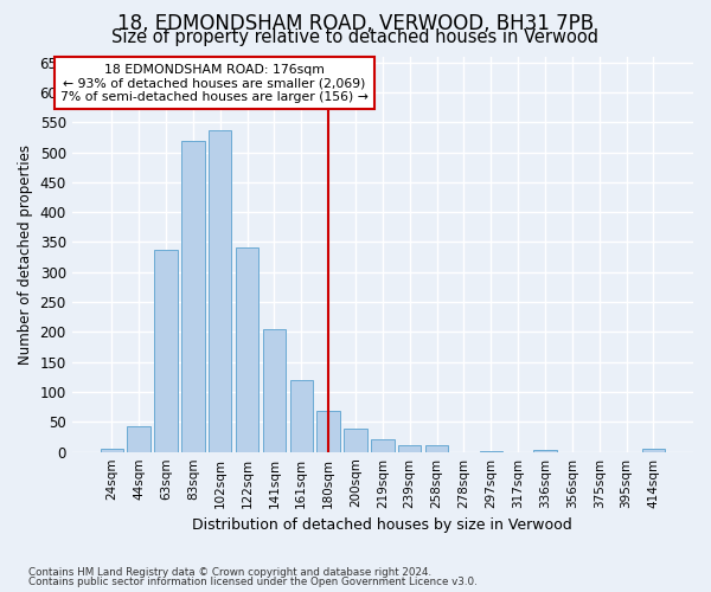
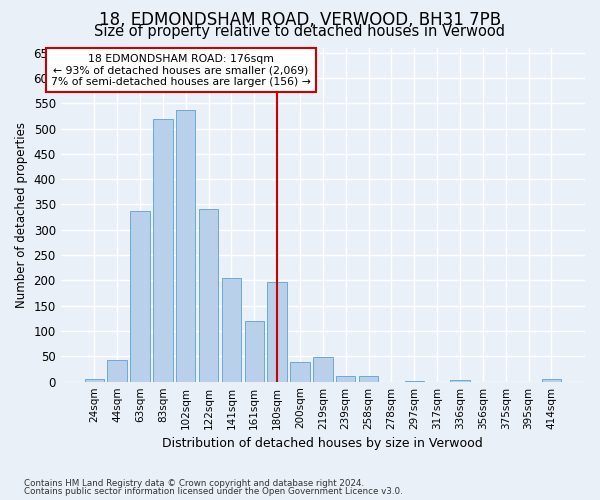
180sqm: 69 -> 196
219sqm: 22 -> 48
